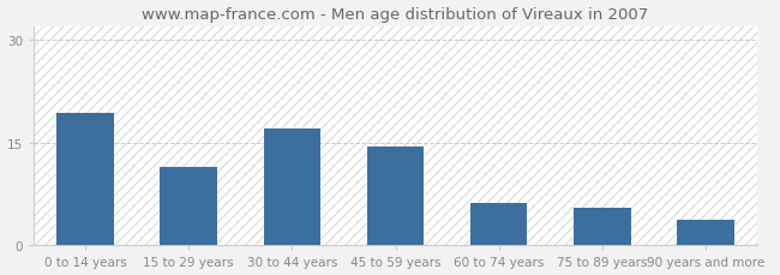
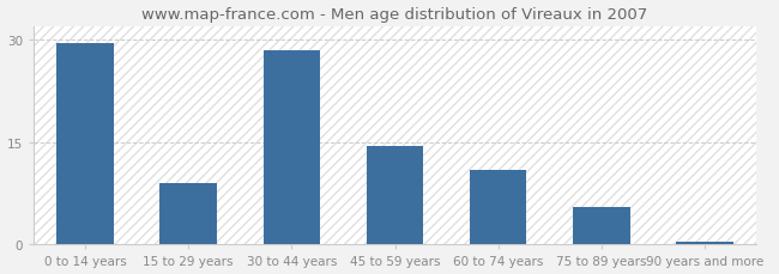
0 to 14 years: 19.4 -> 29.5
15 to 29 years: 11.4 -> 9.0
30 to 44 years: 17.0 -> 28.5
60 to 74 years: 6.2 -> 11.0
90 years and more: 3.8 -> 0.4
